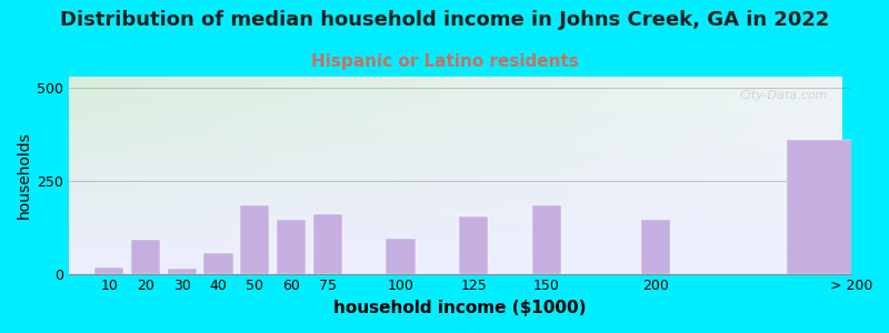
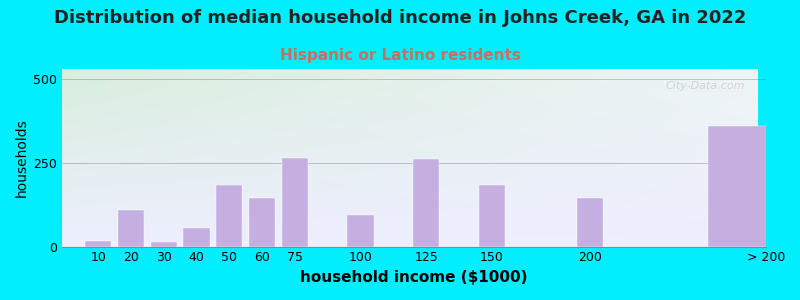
20: 90 -> 110
75: 160 -> 265
125: 155 -> 260
